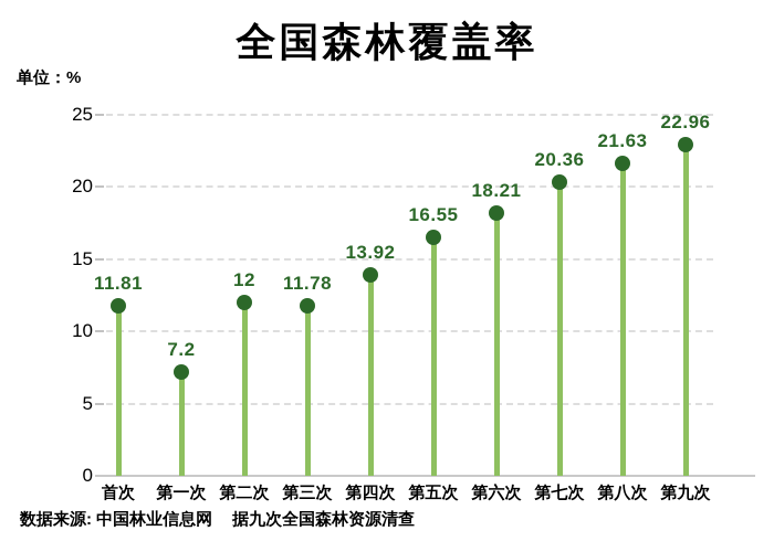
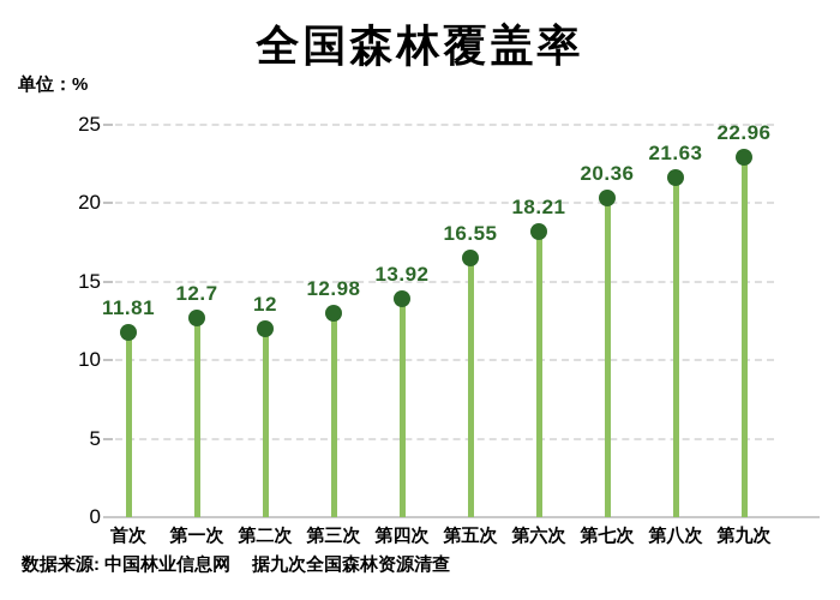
第一次: 7.2 -> 12.7
第三次: 11.78 -> 12.98
